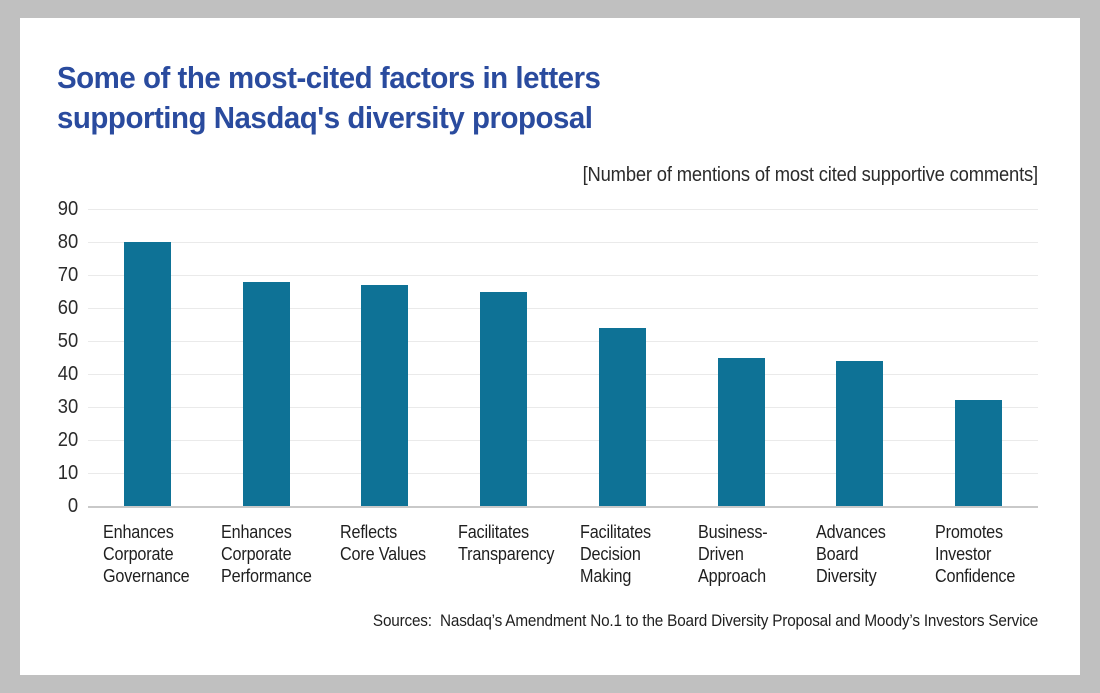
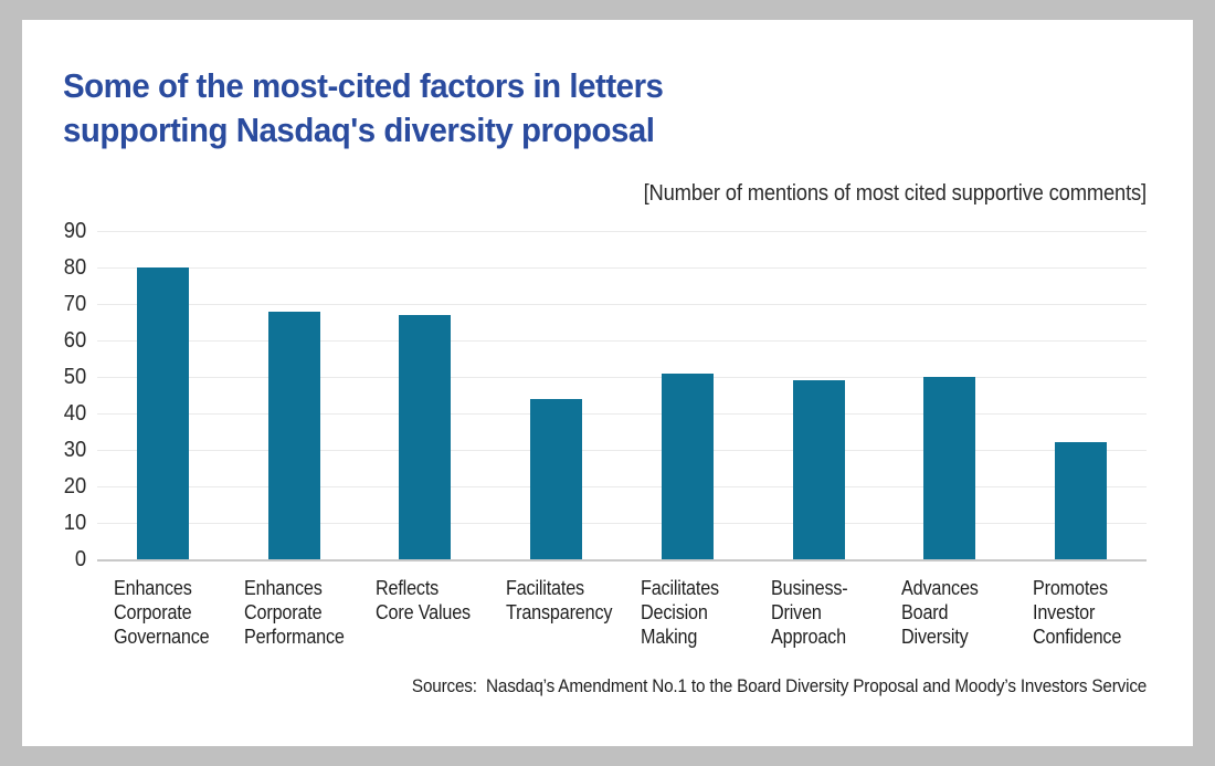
Facilitates Transparency: 65 -> 44
Facilitates Decision Making: 54 -> 51
Business- Driven Approach: 45 -> 49
Advances Board Diversity: 44 -> 50
